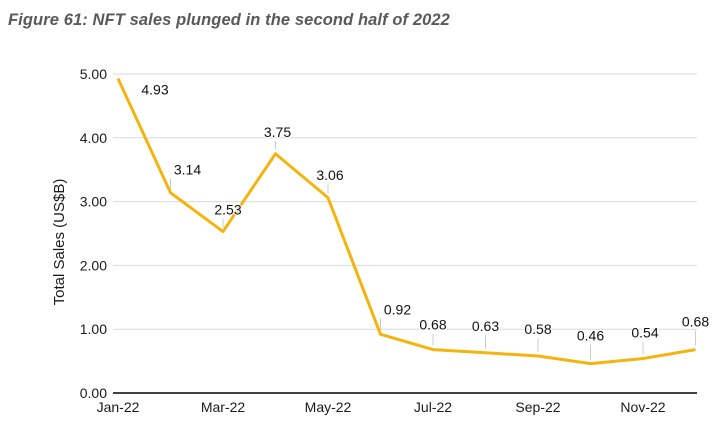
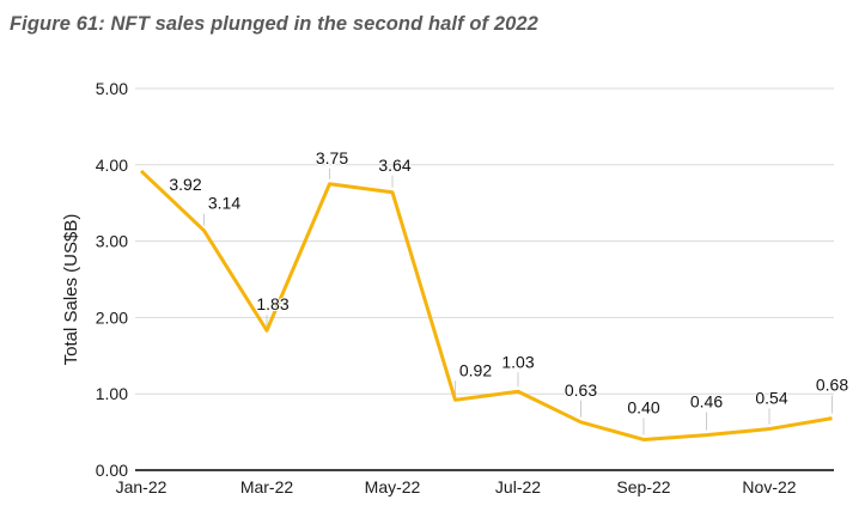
Jan-22: 4.93 -> 3.92
Mar-22: 2.53 -> 1.83
May-22: 3.06 -> 3.64
Jul-22: 0.68 -> 1.03
Sep-22: 0.58 -> 0.40
